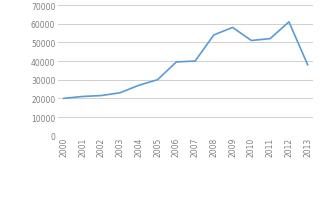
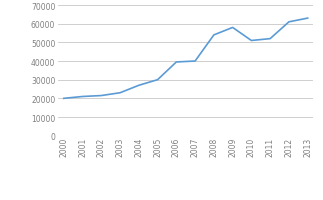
2013: 38000 -> 63000
